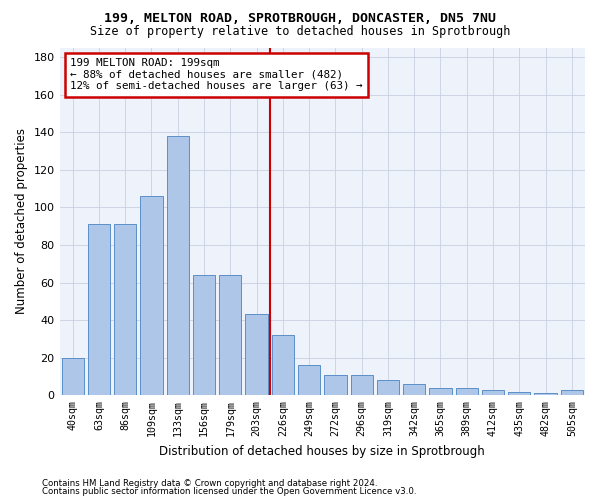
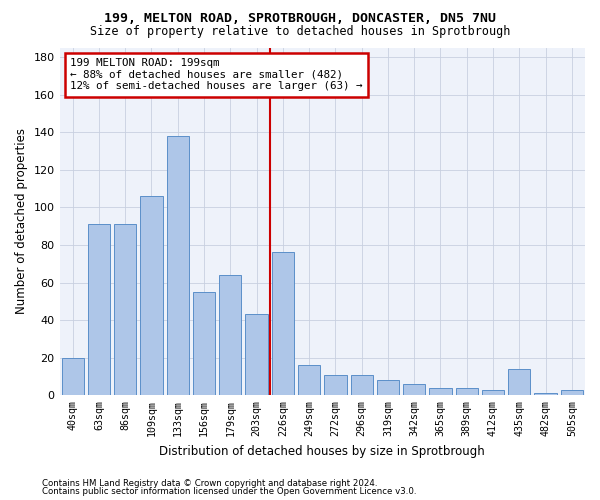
156sqm: 64 -> 55
226sqm: 32 -> 76
435sqm: 2 -> 14
